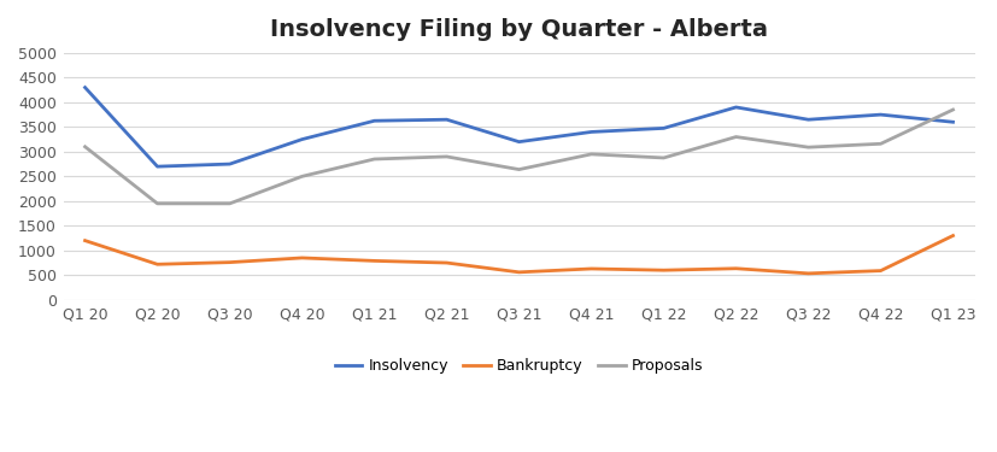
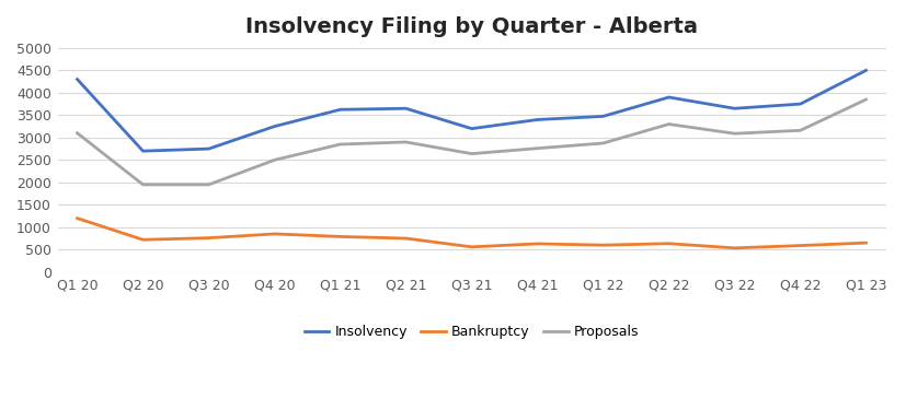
Proposals/Q4 21: 2950 -> 2760
Insolvency/Q1 23: 3600 -> 4500
Bankruptcy/Q1 23: 1300 -> 650
